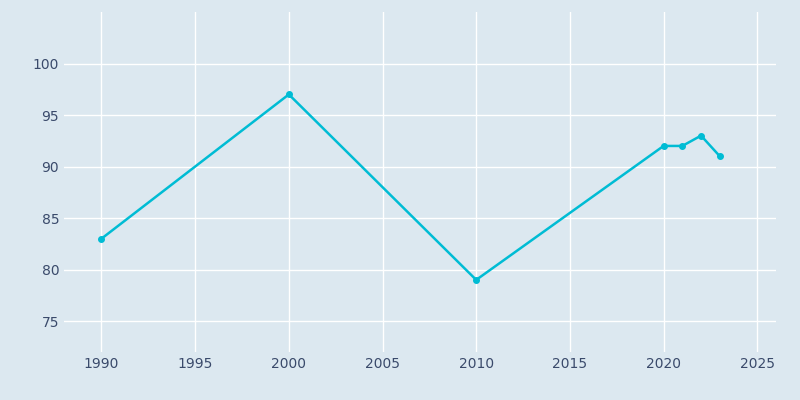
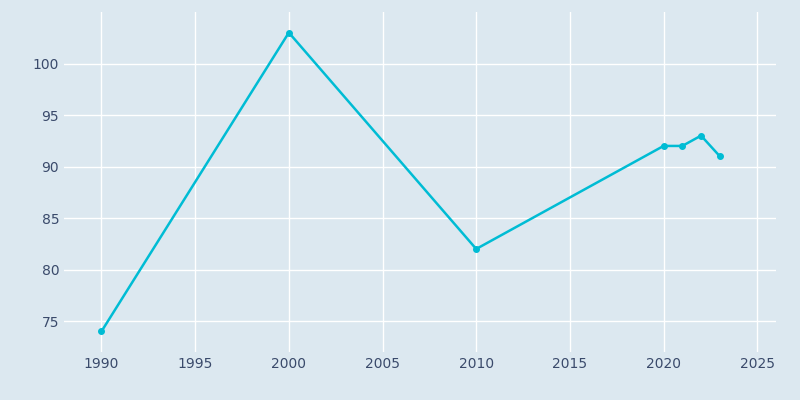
1990: 83 -> 74
2000: 97 -> 103
2010: 79 -> 82
